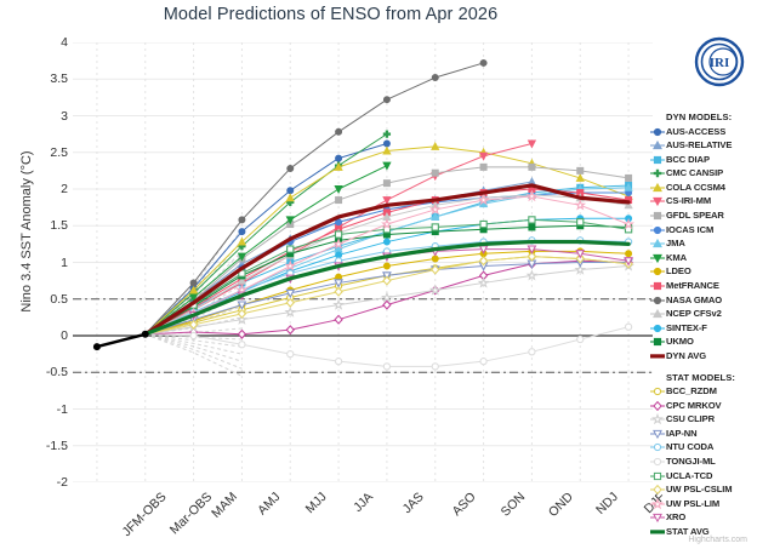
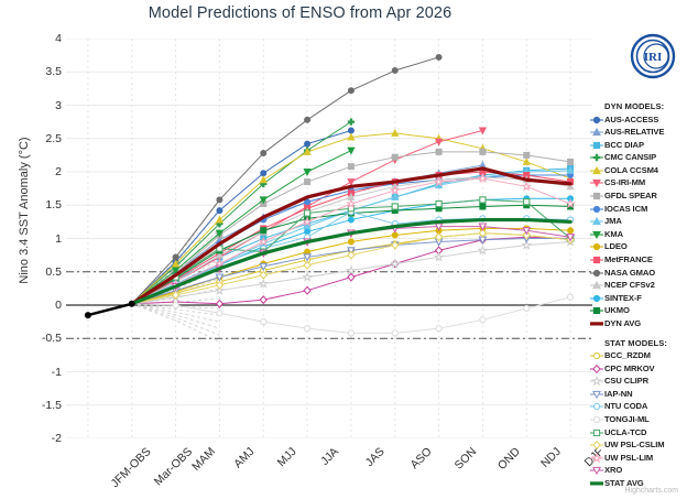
UCLA-TCD/MJJ: 1.2 -> 0.8
NTU CODA/JAS: 1.1 -> 1.4
UCLA-TCD/DJF: 1.4 -> 1.0
